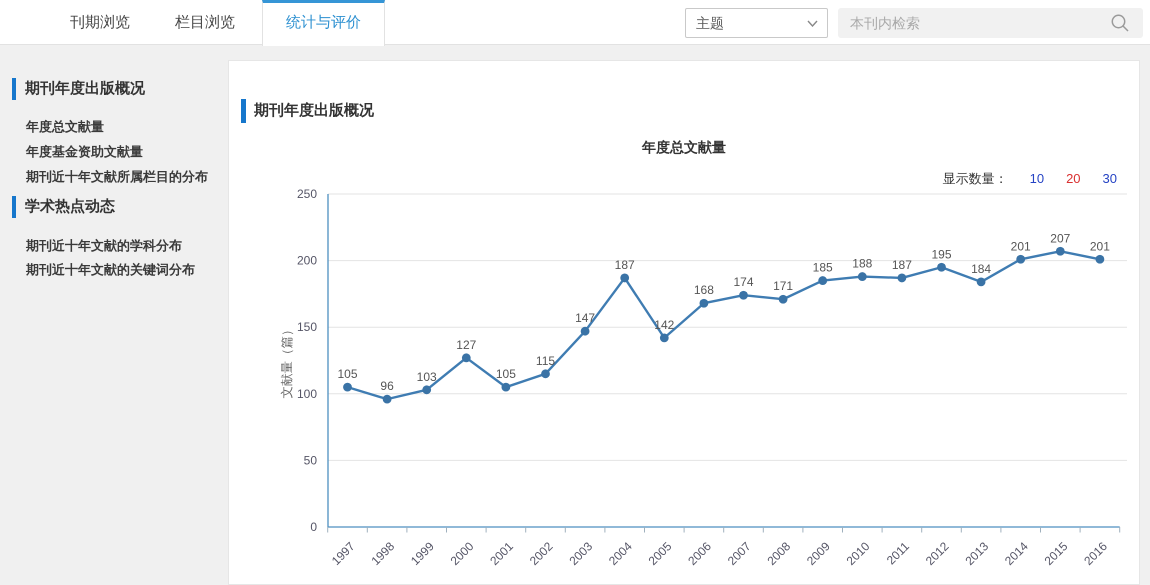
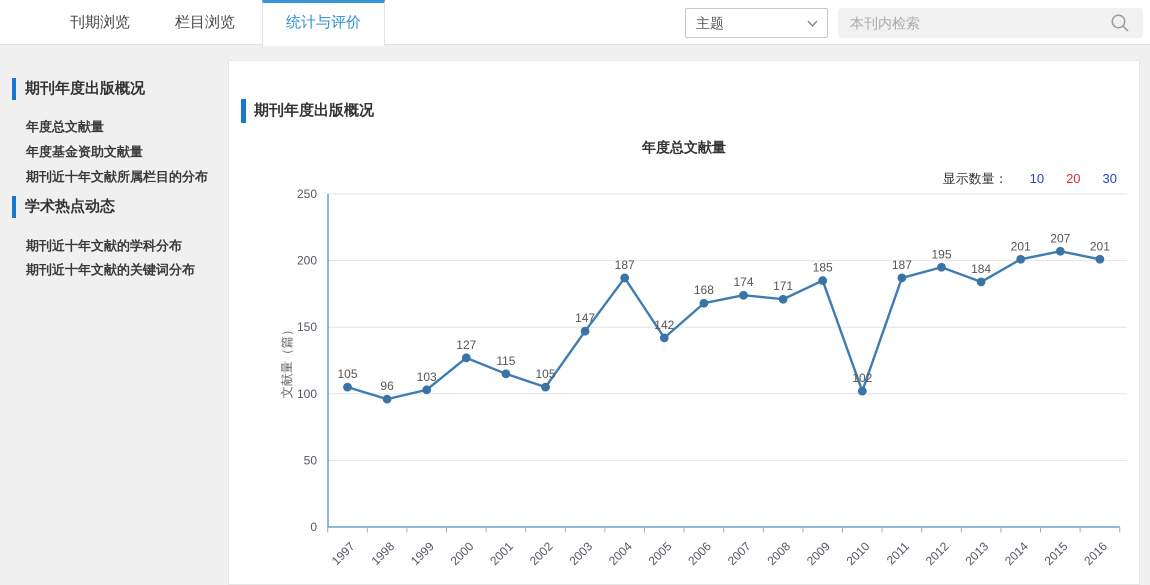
2001: 105 -> 115
2002: 115 -> 105
2010: 188 -> 102
